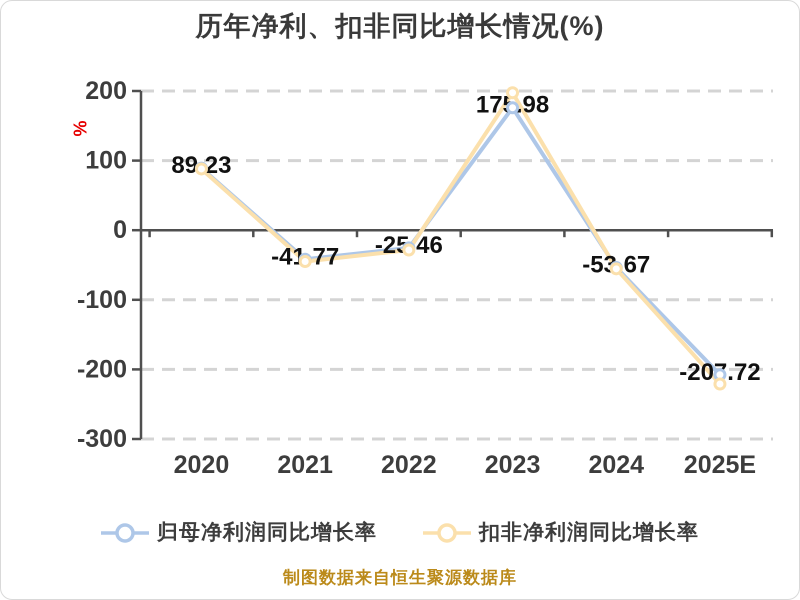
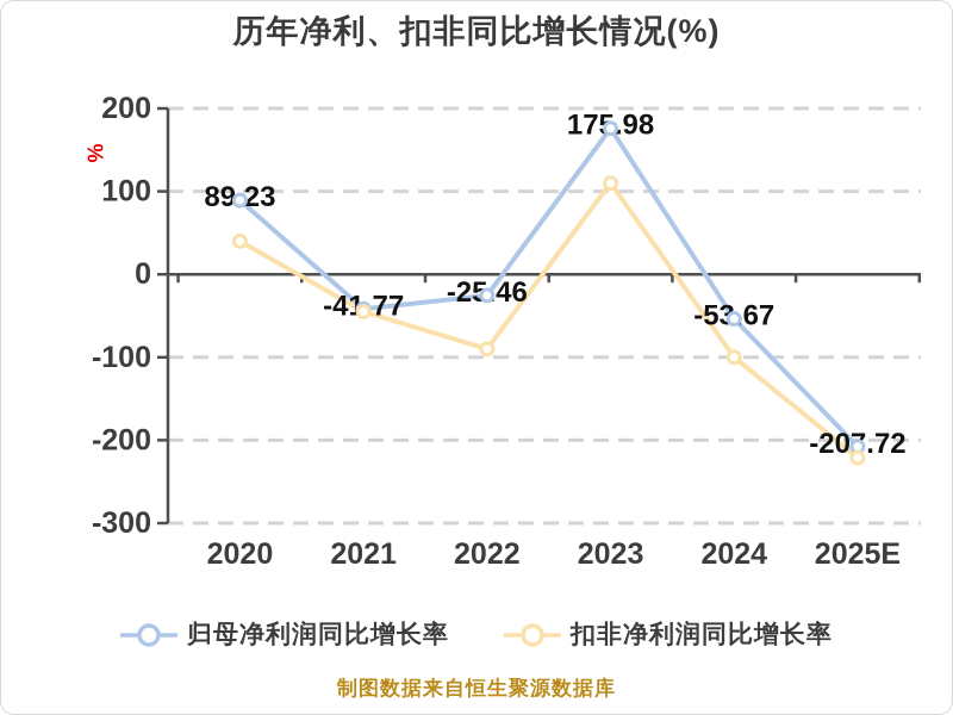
扣非净利润同比增长率/2020: 90 -> 40
扣非净利润同比增长率/2022: -30 -> -90
扣非净利润同比增长率/2023: 200 -> 110
扣非净利润同比增长率/2024: -60 -> -100
